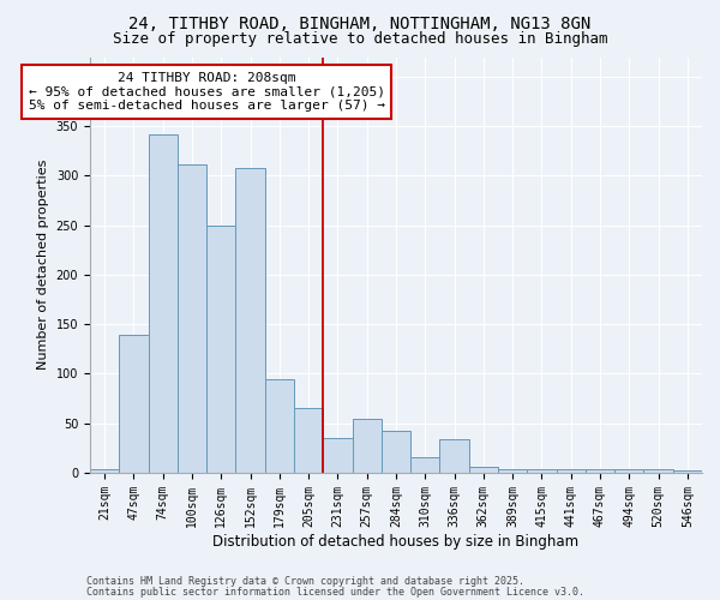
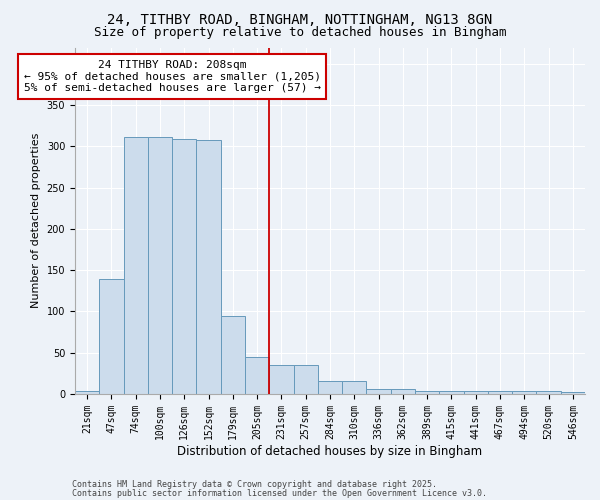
74sqm: 342 -> 311
126sqm: 250 -> 309
205sqm: 66 -> 45
257sqm: 54 -> 35
284sqm: 42 -> 16
336sqm: 34 -> 6
